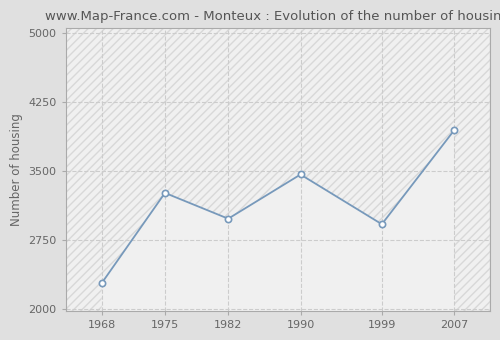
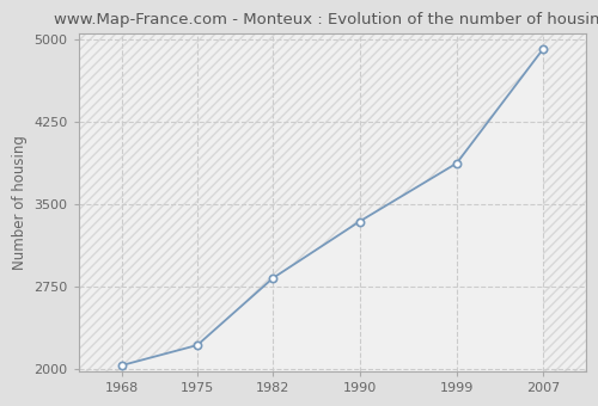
1968: 2280 -> 2030
1975: 3260 -> 2220
1982: 2980 -> 2830
1990: 3460 -> 3340
1999: 2920 -> 3870
2007: 3940 -> 4910
